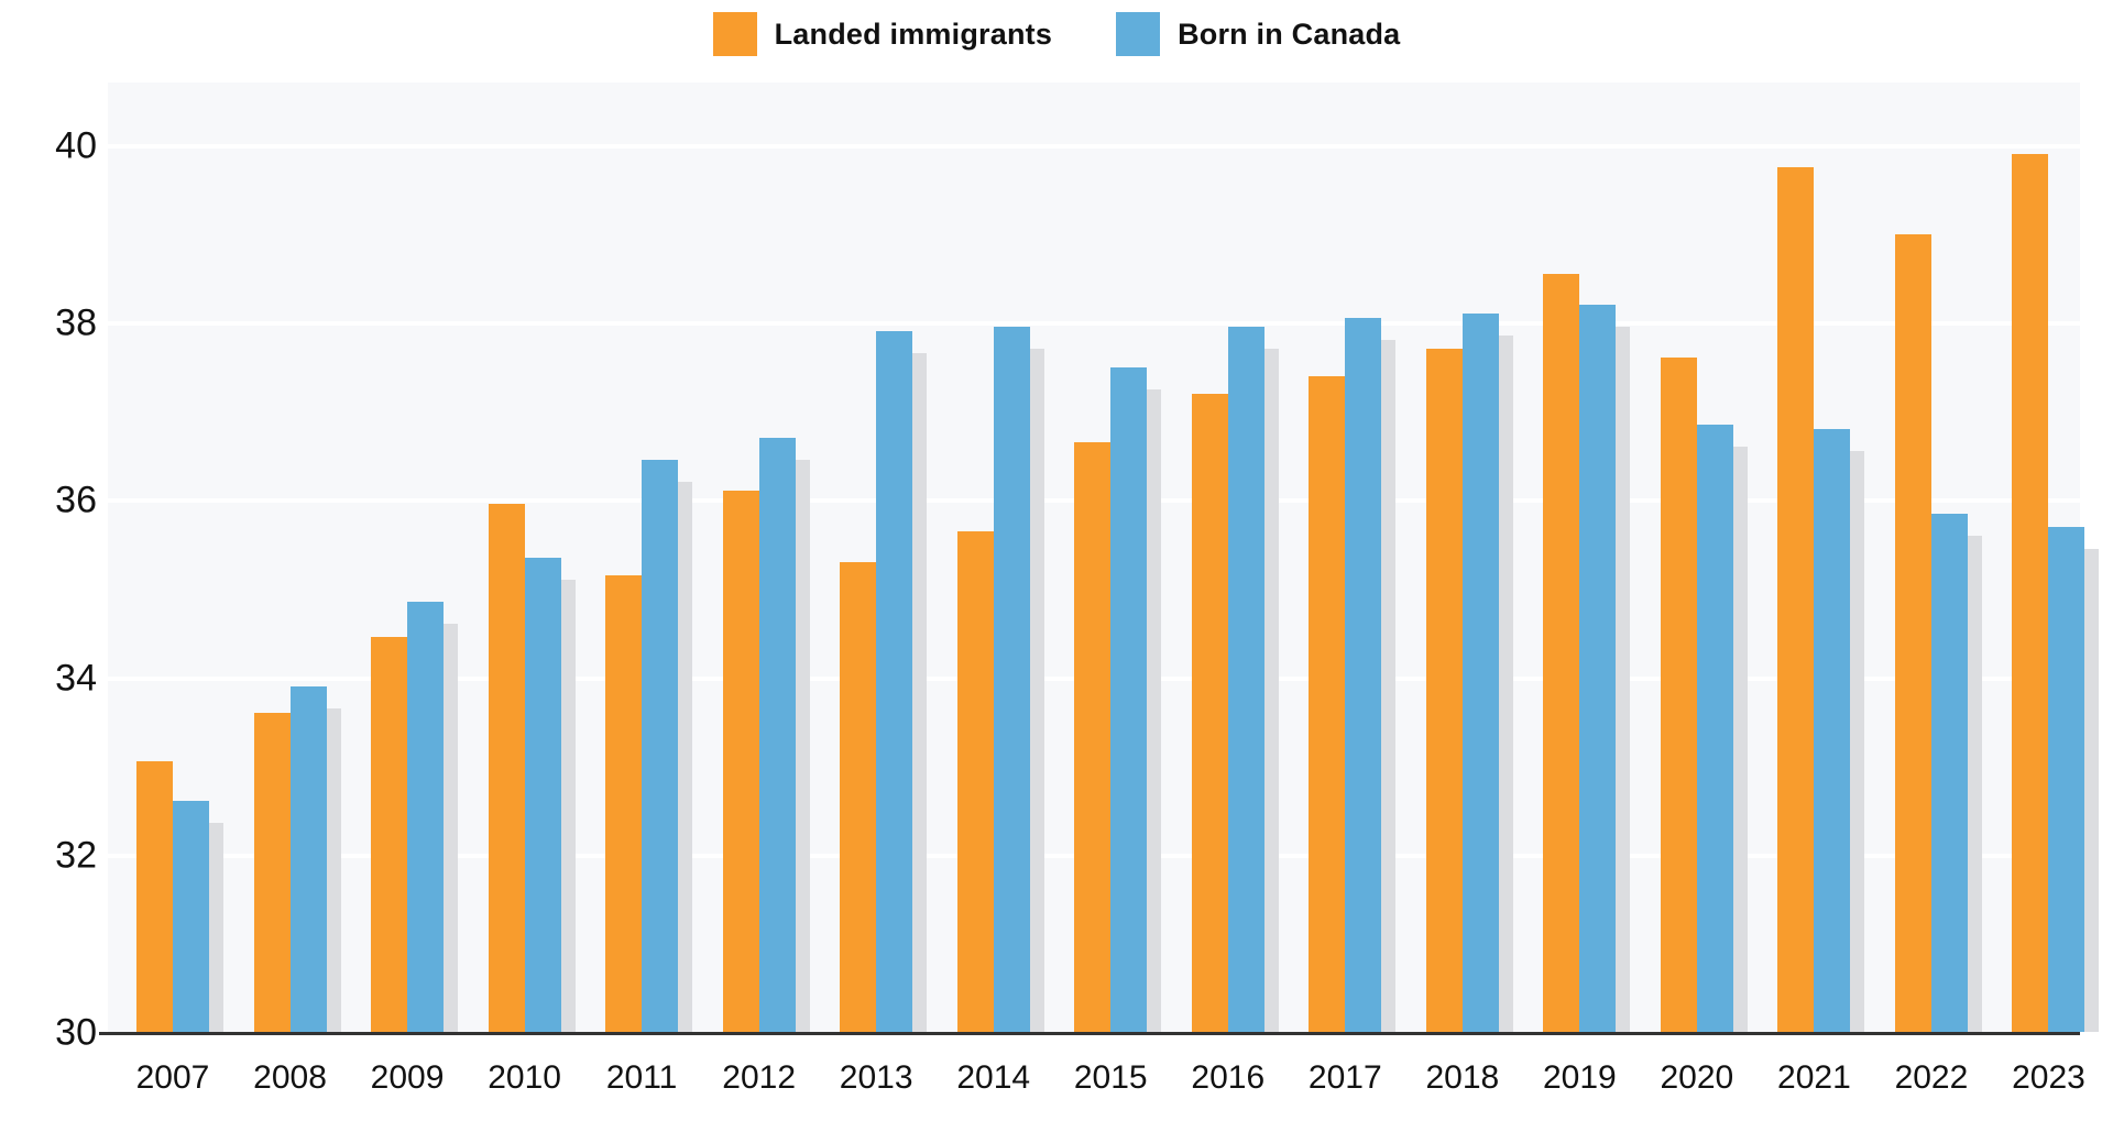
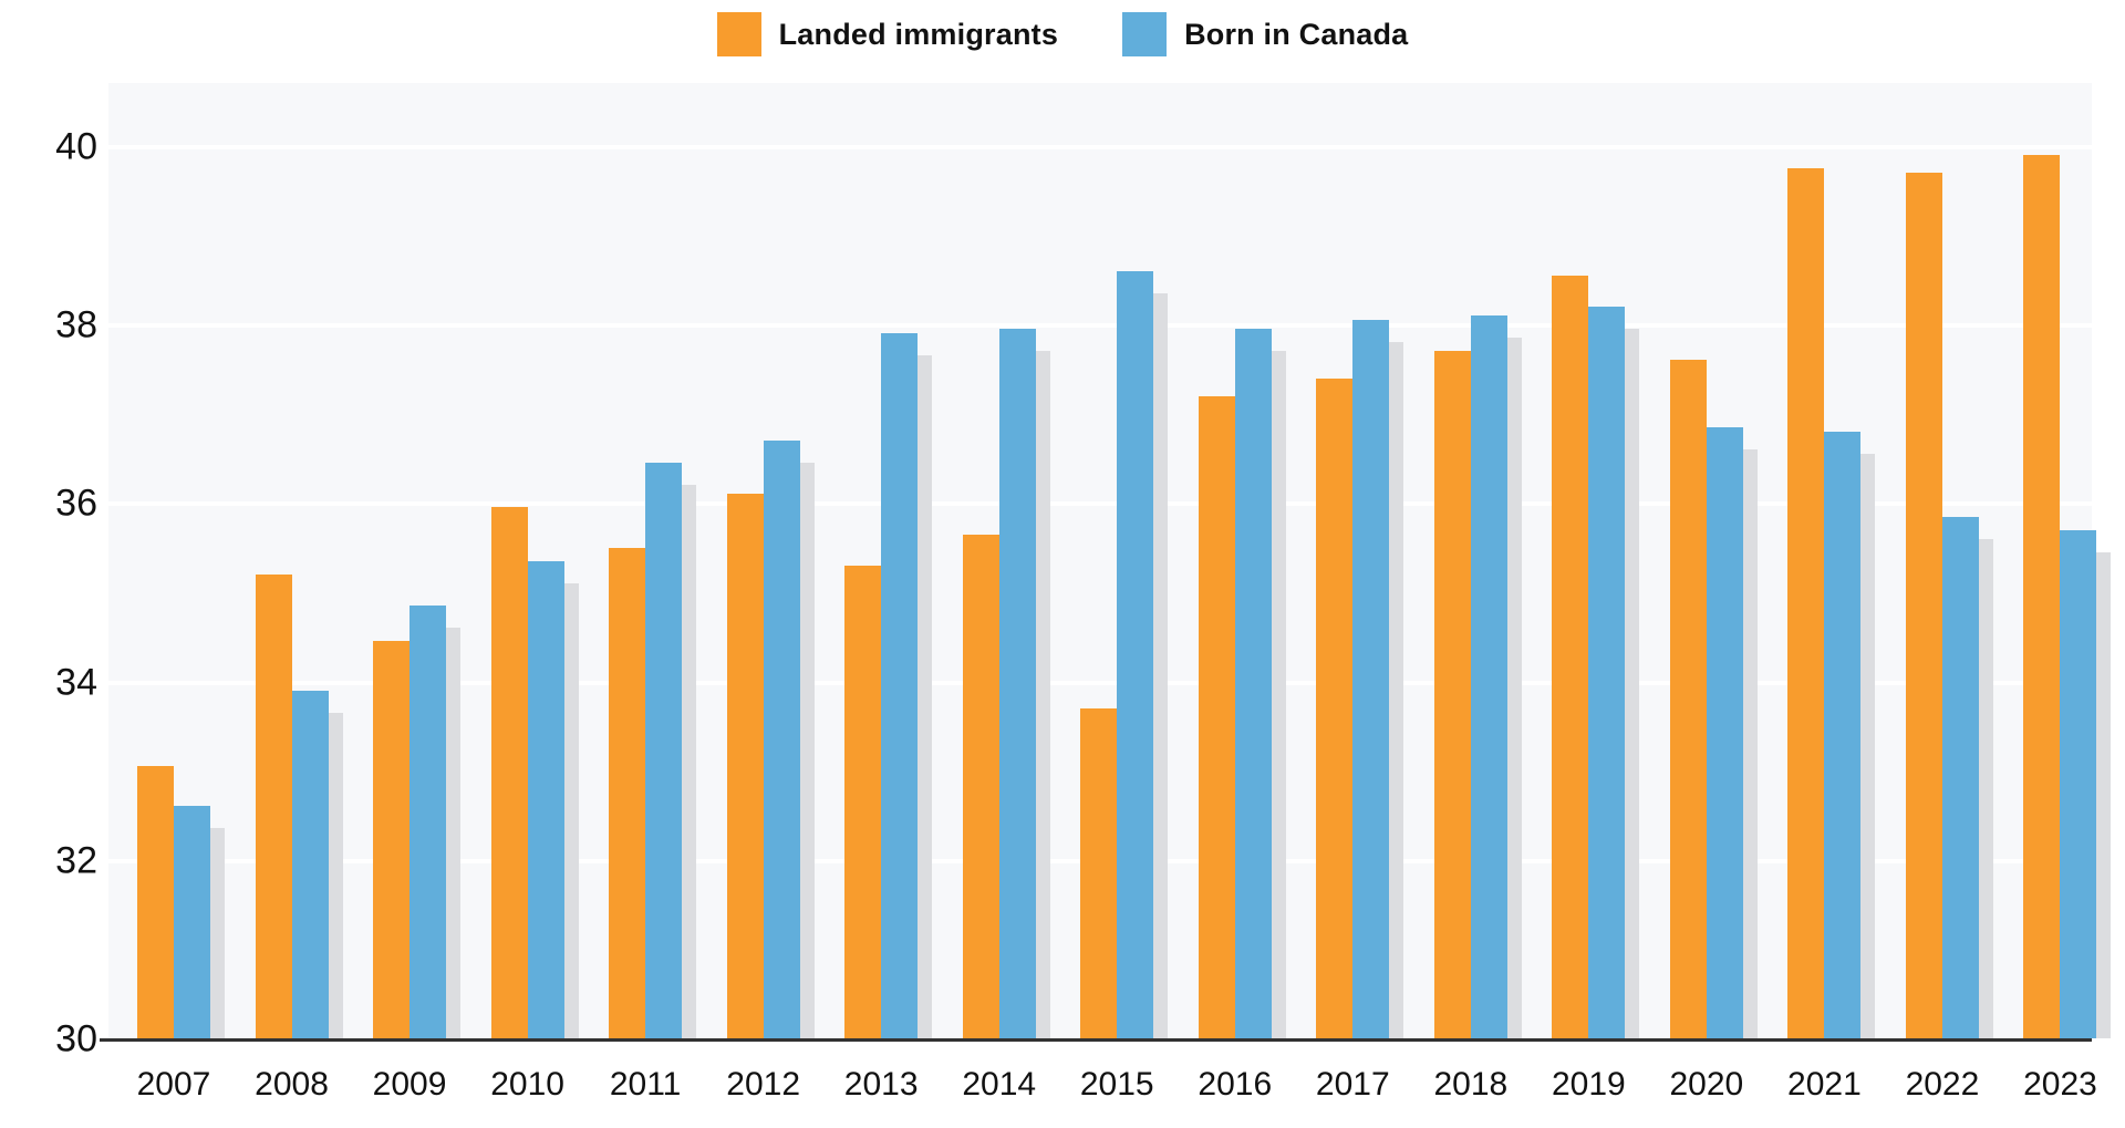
Landed immigrants/2008: 33.6 -> 35.2
Landed immigrants/2011: 35.1 -> 35.5
Landed immigrants/2015: 36.6 -> 33.7
Born in Canada/2015: 37.5 -> 38.6
Landed immigrants/2022: 39.0 -> 39.7
